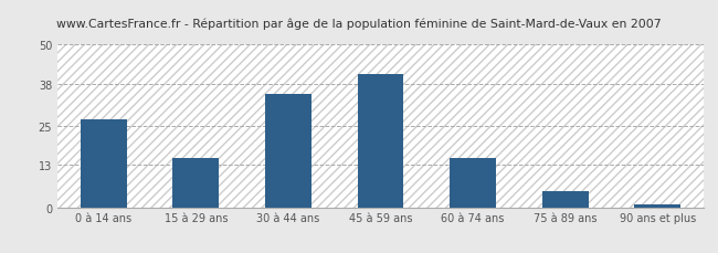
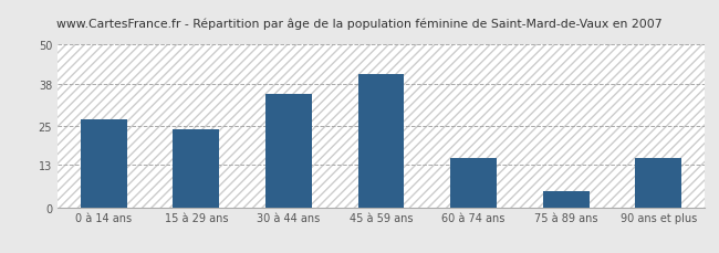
15 à 29 ans: 15 -> 24
90 ans et plus: 1 -> 15
